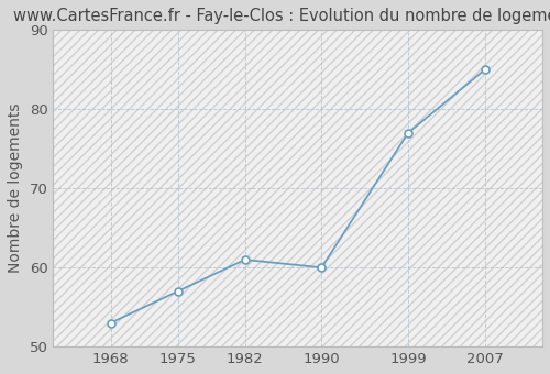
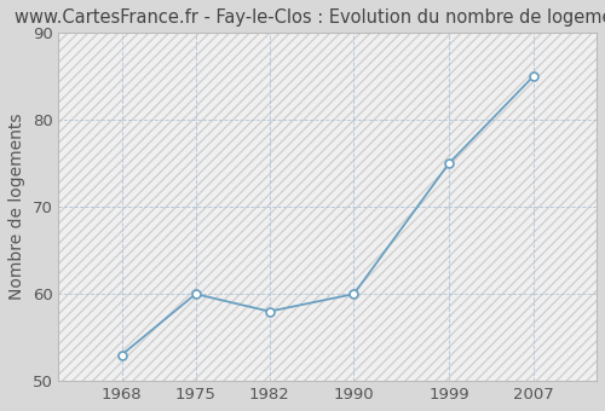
1975: 57 -> 60
1982: 61 -> 58
1999: 77 -> 75
